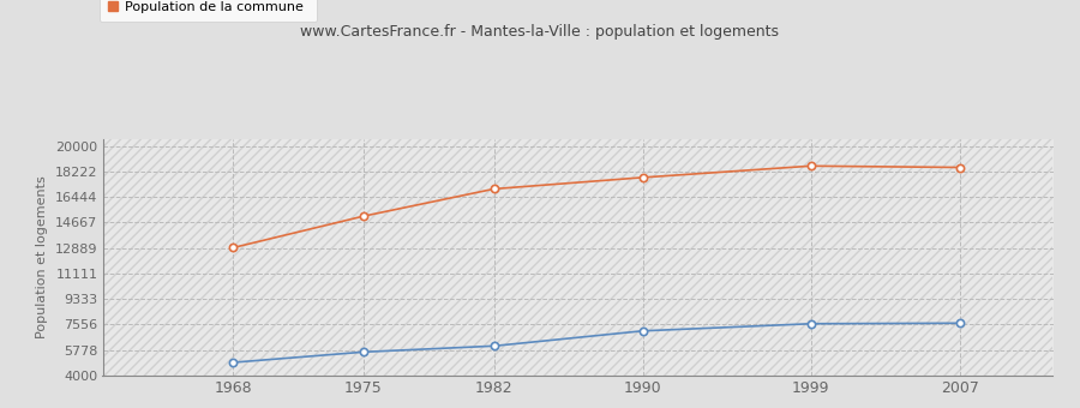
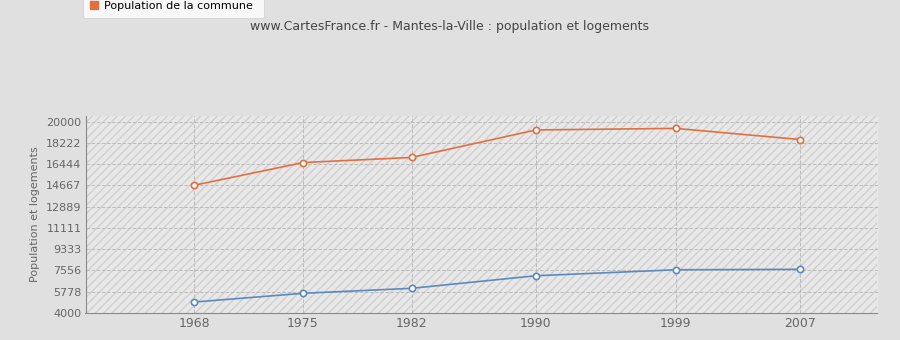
Population de la commune/1968: 12900 -> 14700
Population de la commune/1975: 15100 -> 16600
Population de la commune/1990: 17800 -> 19300
Population de la commune/1999: 18600 -> 19400
